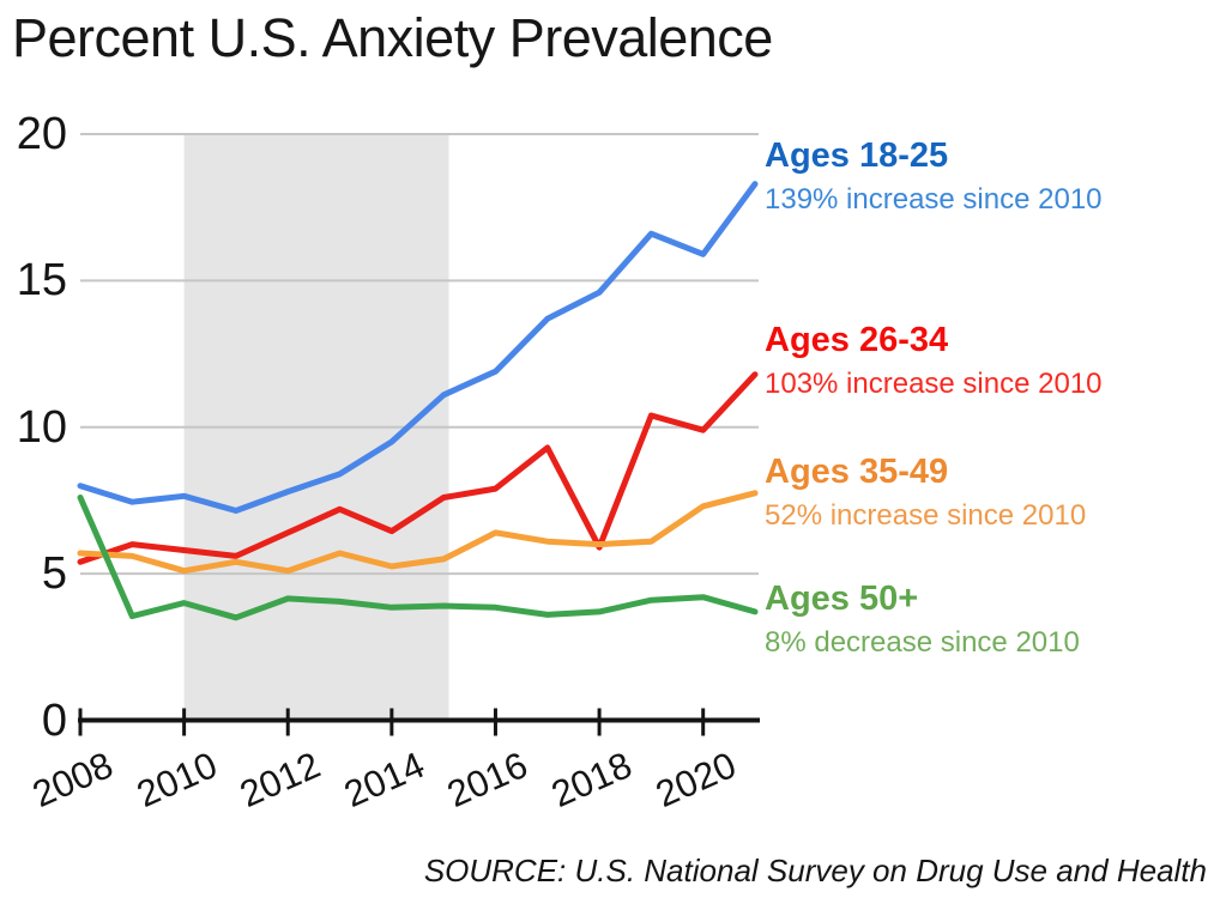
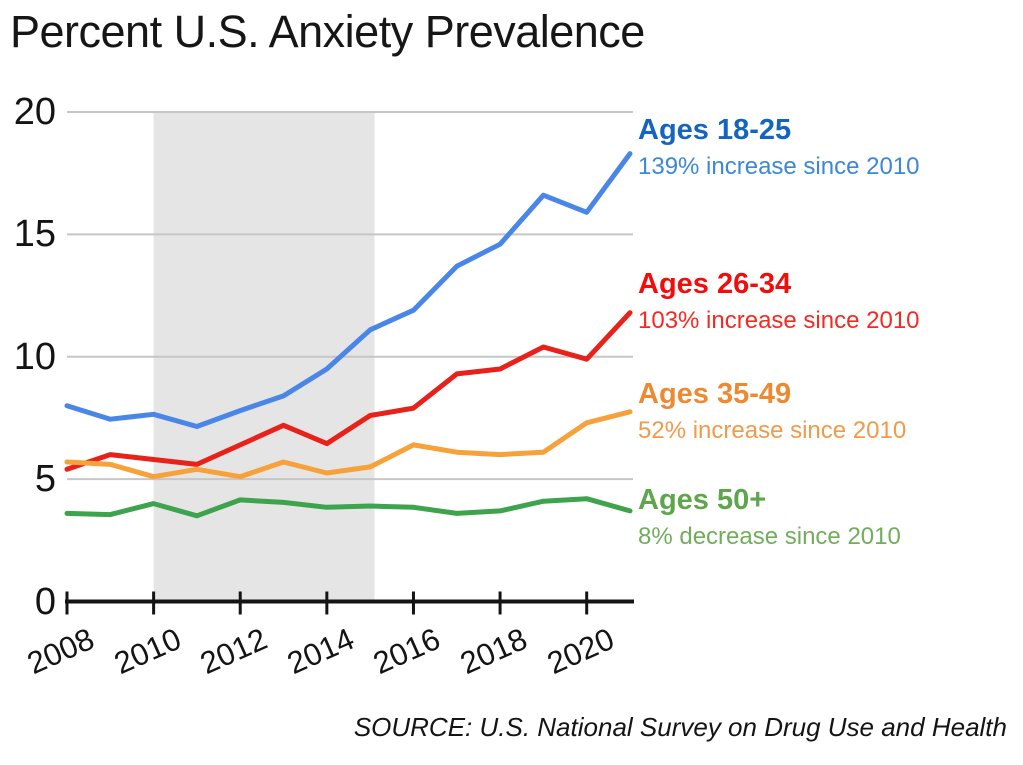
Ages 50+/2008: 7.6 -> 3.6
Ages 26-34/2018: 5.9 -> 9.5
